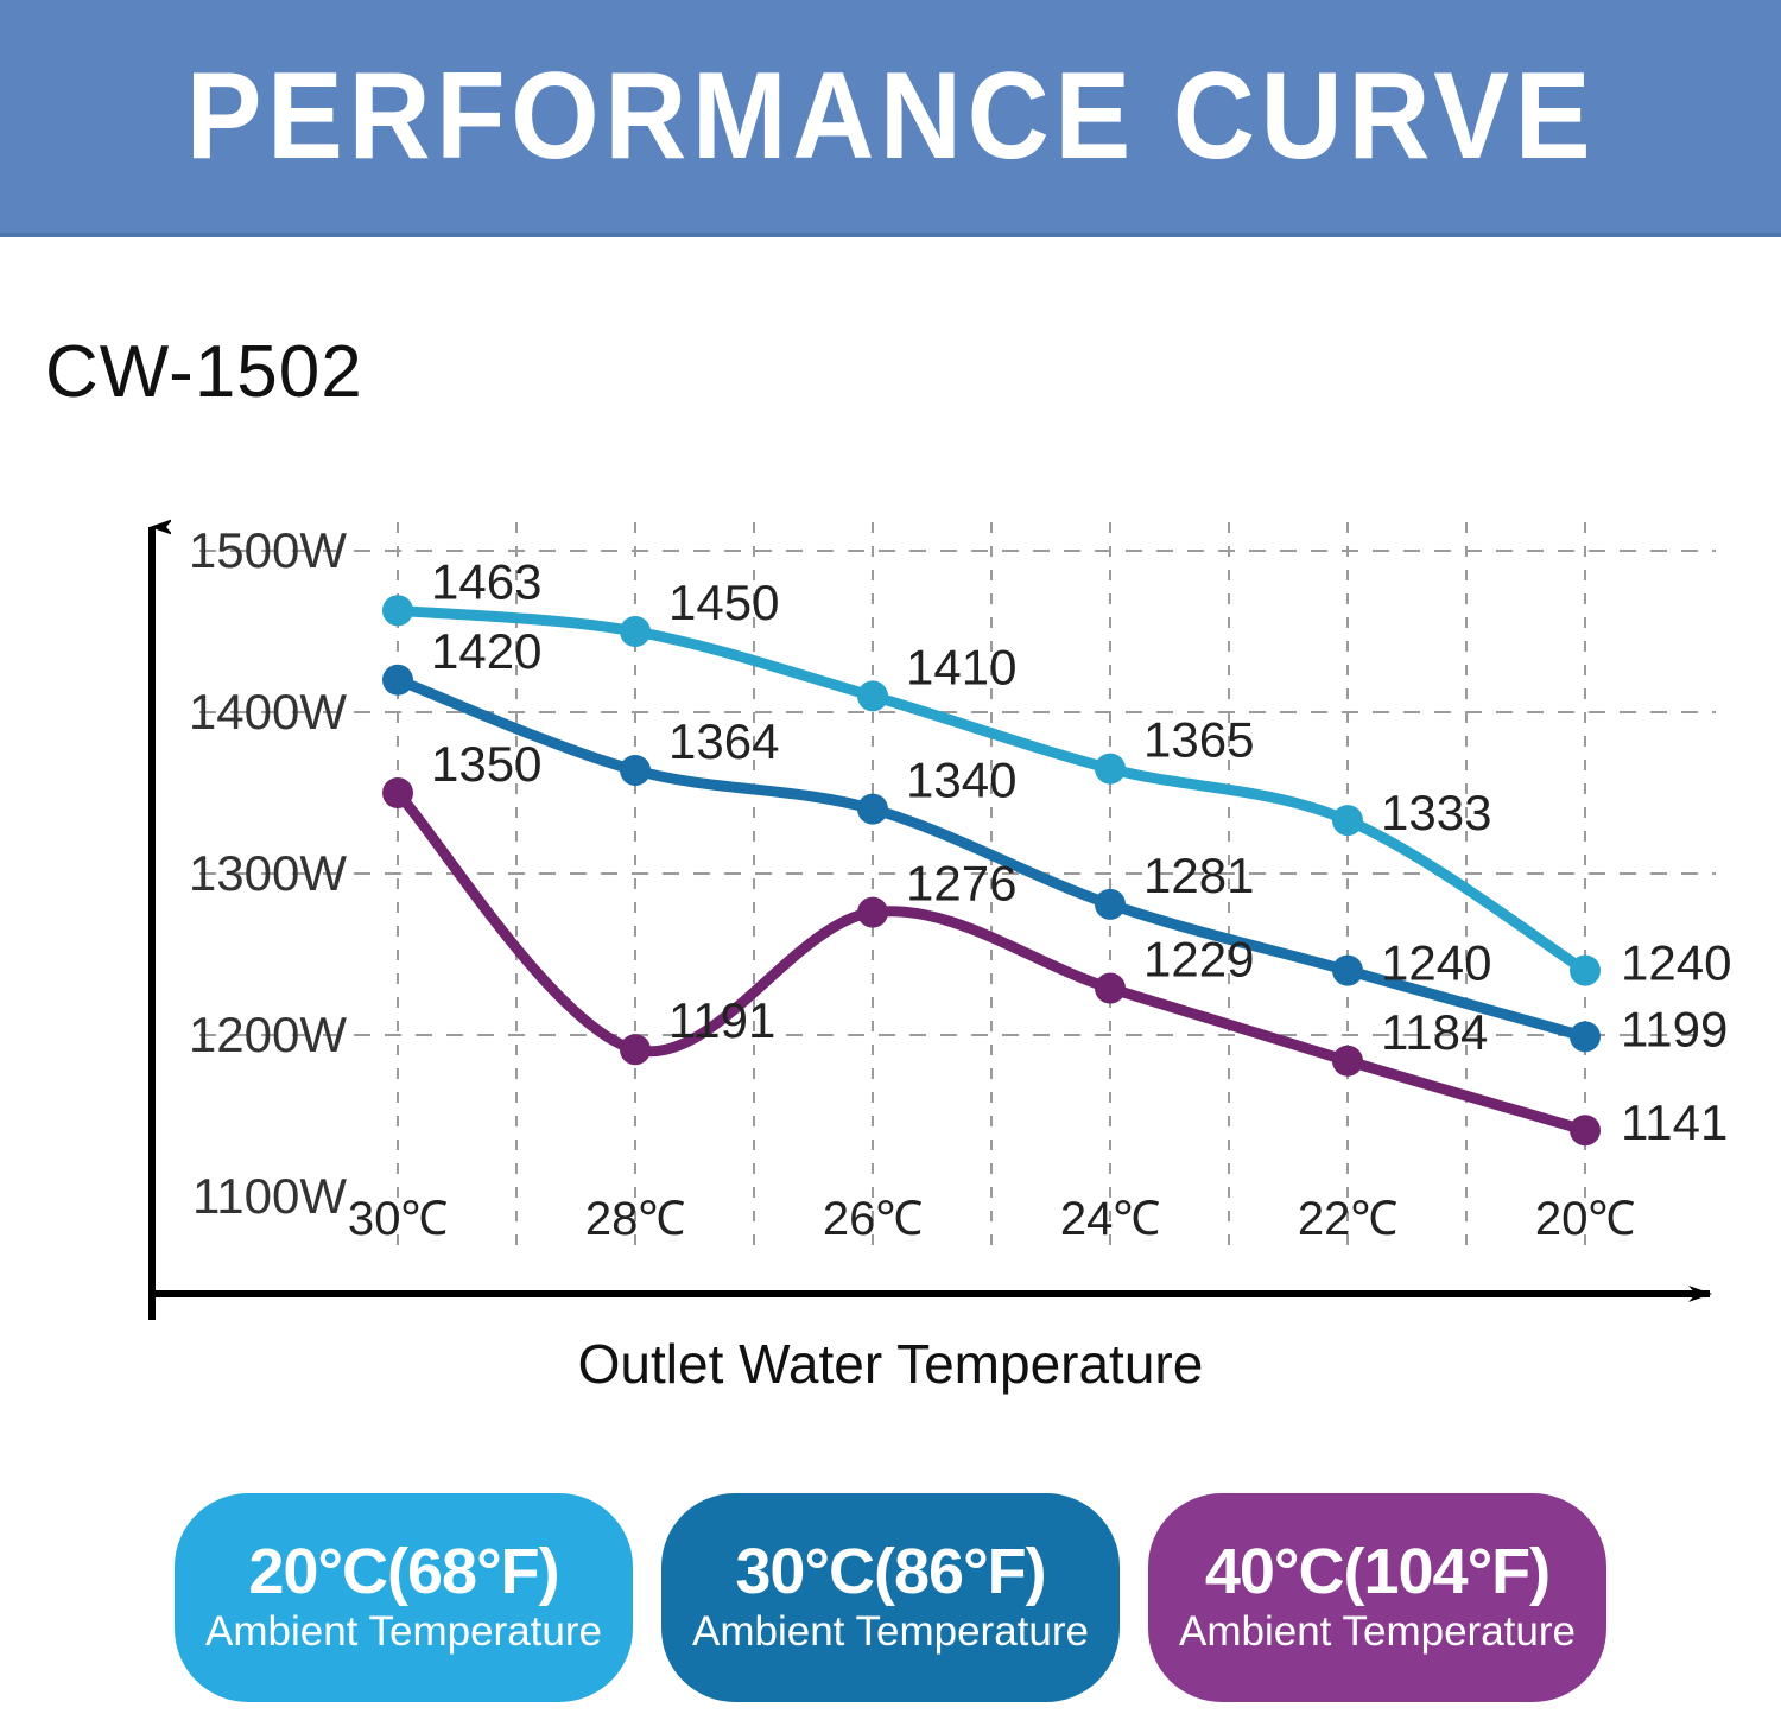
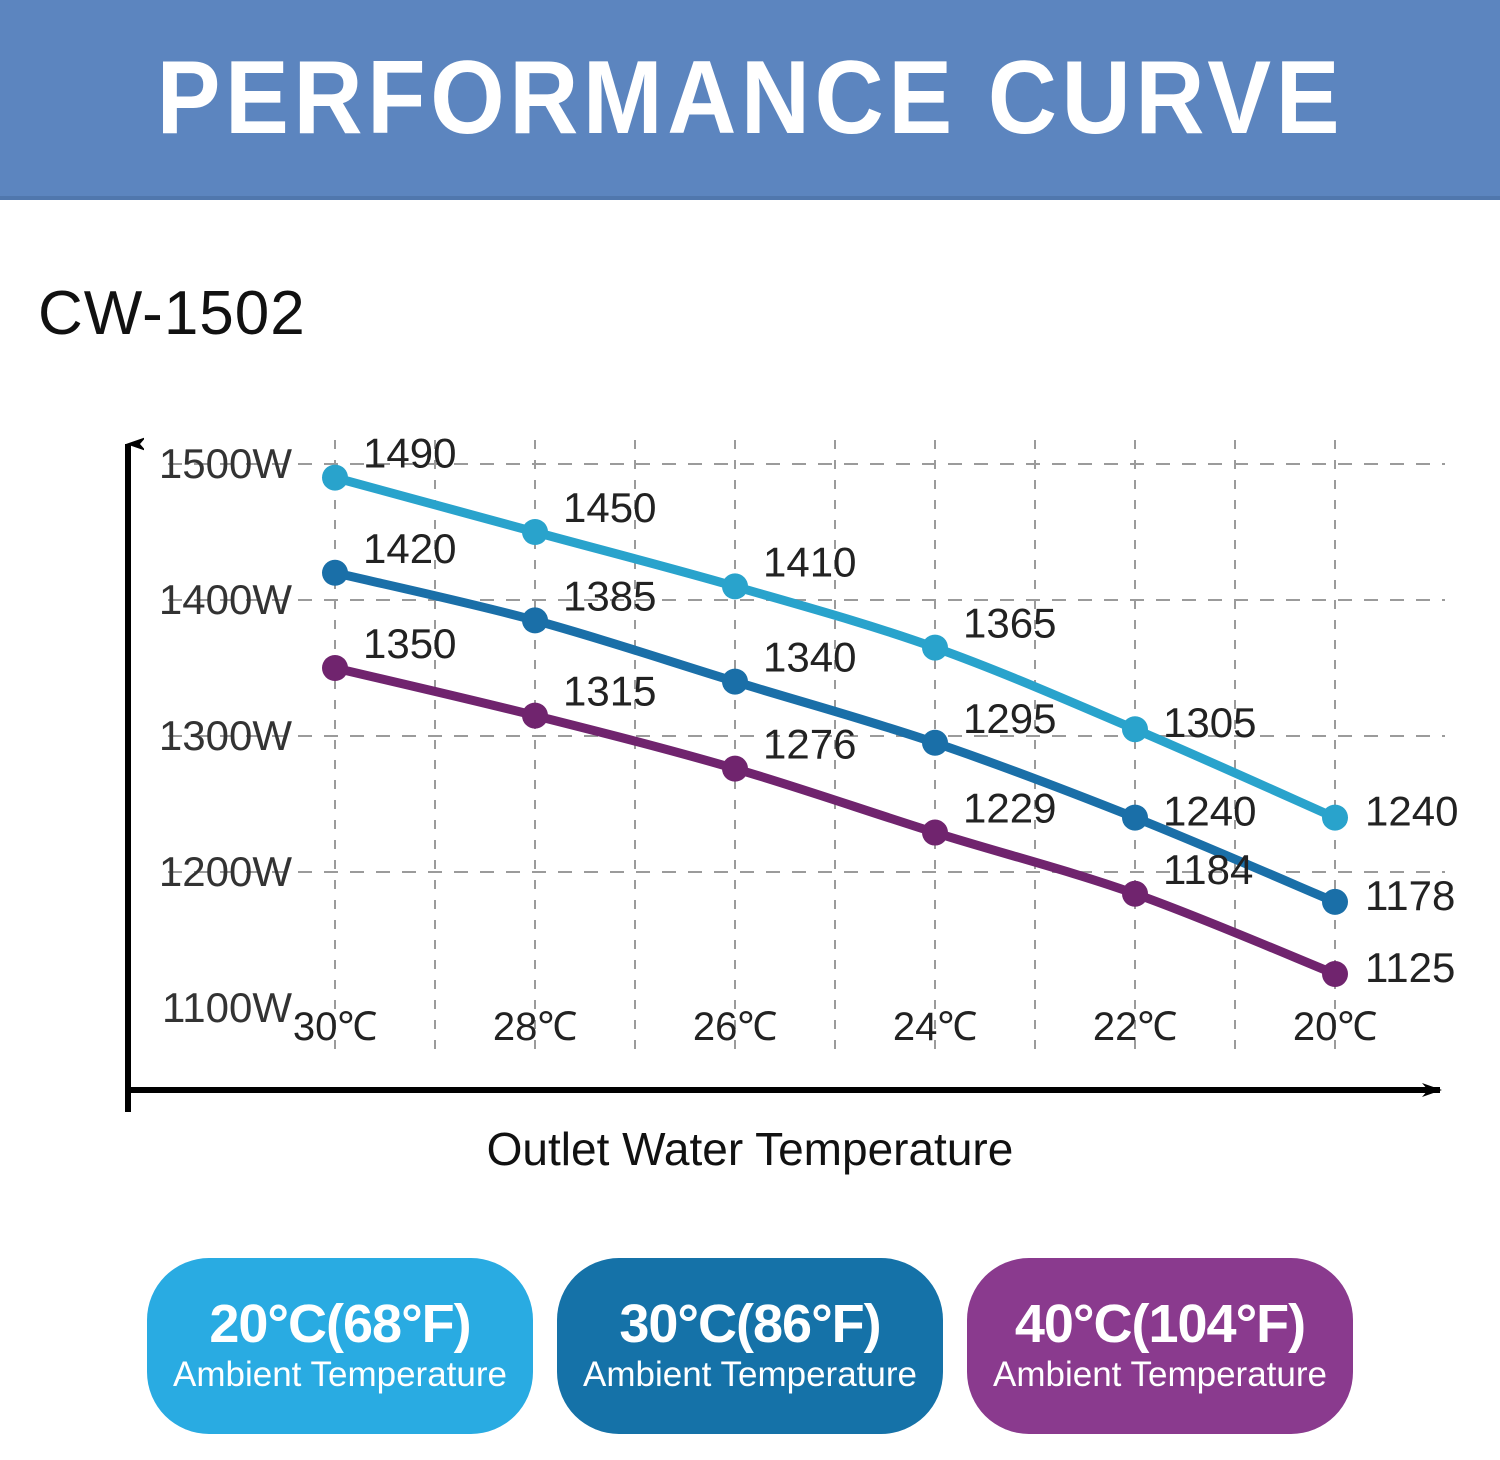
20°C(68°F) Ambient Temperature/30℃: 1463 -> 1490
30°C(86°F) Ambient Temperature/28℃: 1364 -> 1385
40°C(104°F) Ambient Temperature/28℃: 1191 -> 1315
30°C(86°F) Ambient Temperature/24℃: 1281 -> 1295
20°C(68°F) Ambient Temperature/22℃: 1333 -> 1305
30°C(86°F) Ambient Temperature/20℃: 1199 -> 1178
40°C(104°F) Ambient Temperature/20℃: 1141 -> 1125
